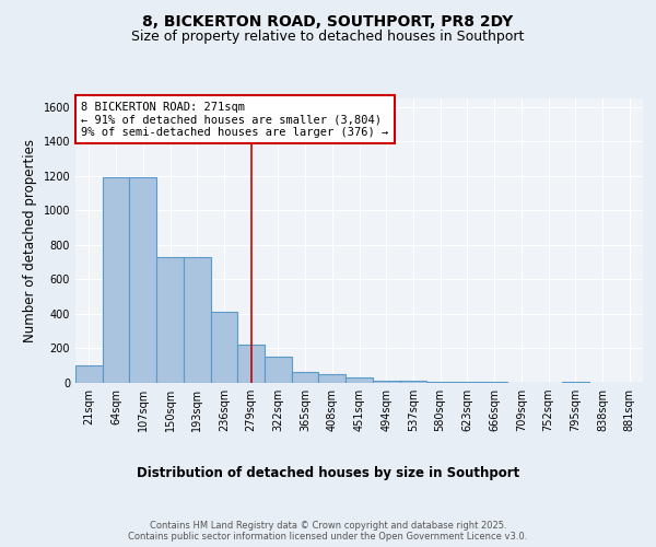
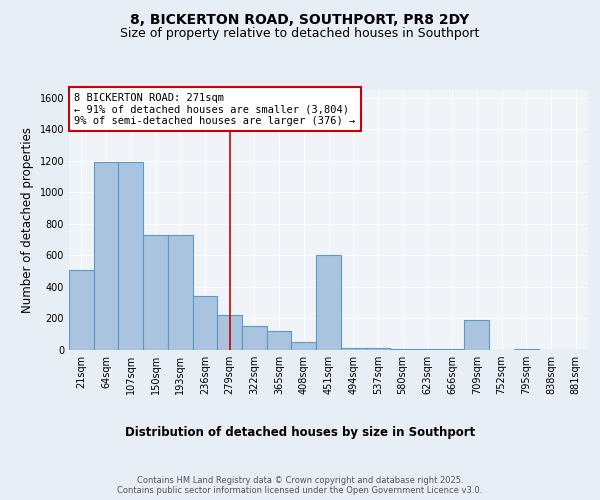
21sqm: 100 -> 510
236sqm: 410 -> 340
365sqm: 60 -> 120
451sqm: 30 -> 600
709sqm: 0 -> 190
